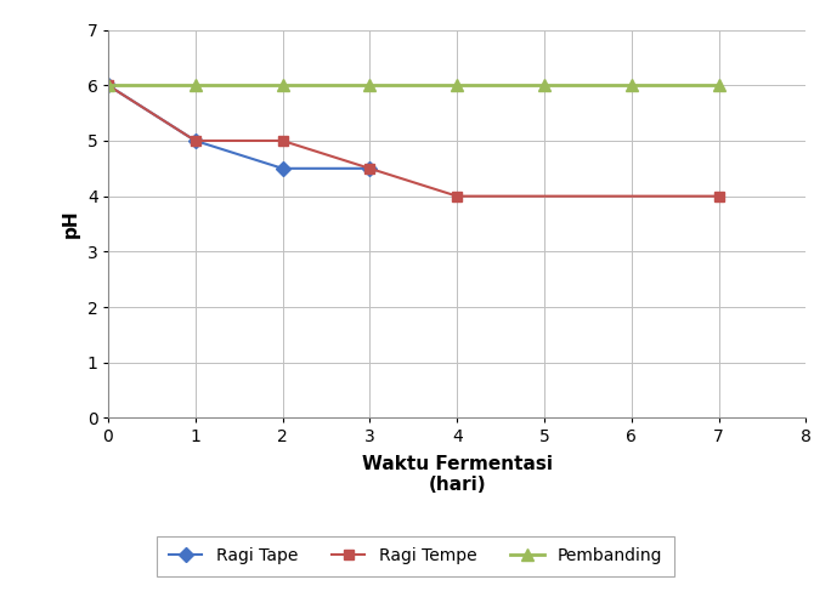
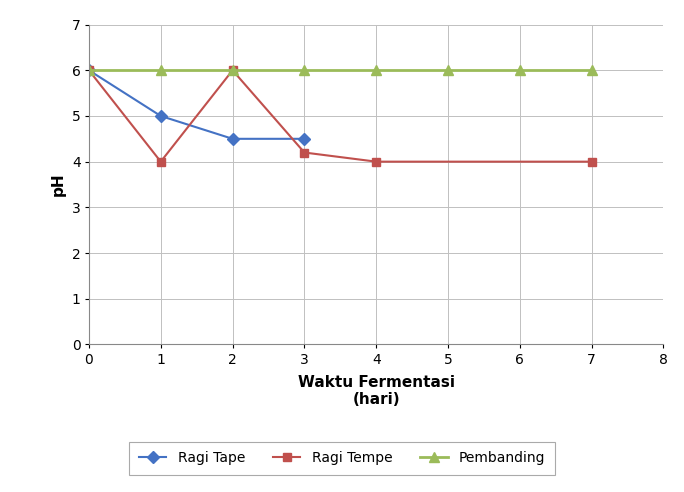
Ragi Tempe/1: 5.0 -> 4.0
Ragi Tempe/2: 5.0 -> 6.0
Ragi Tempe/3: 4.5 -> 4.2
